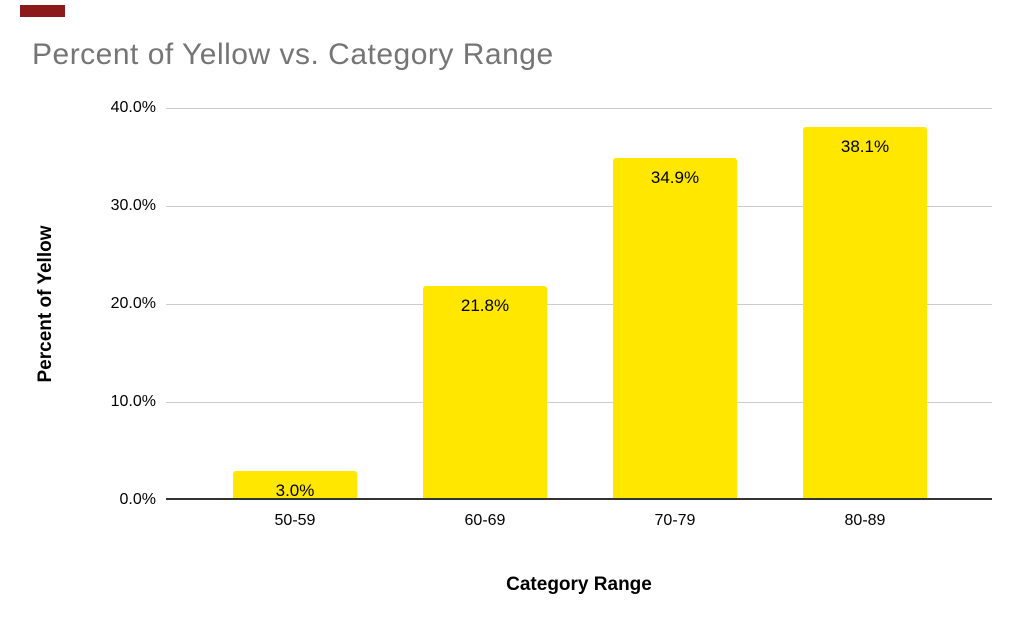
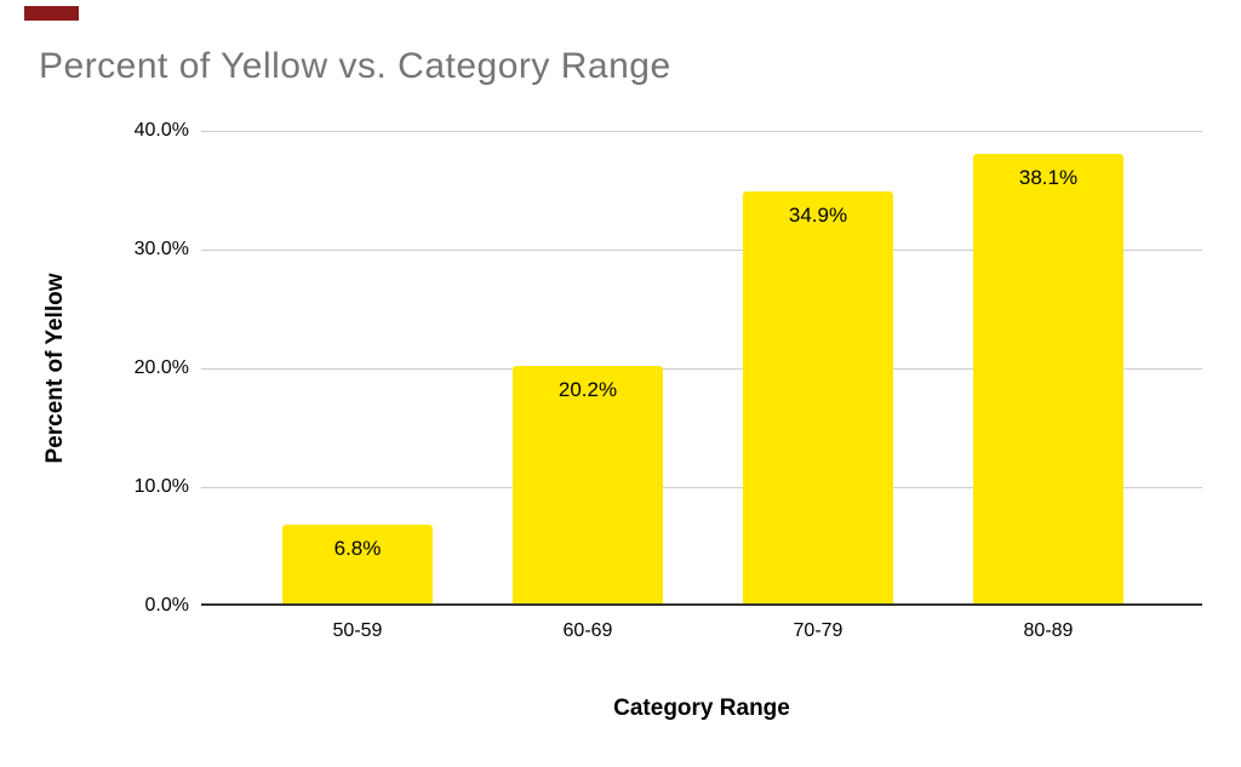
50-59: 3.0% -> 6.8%
60-69: 21.8% -> 20.2%
